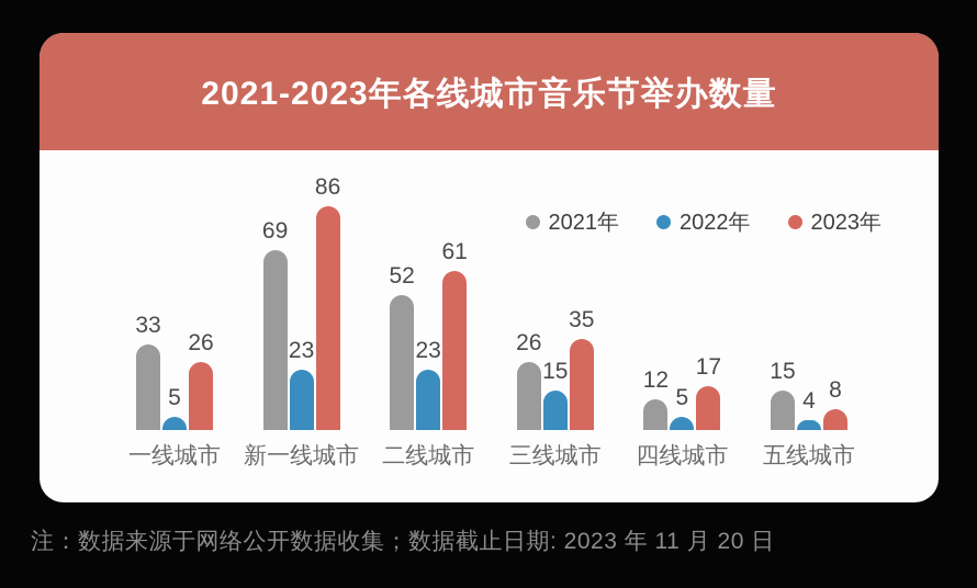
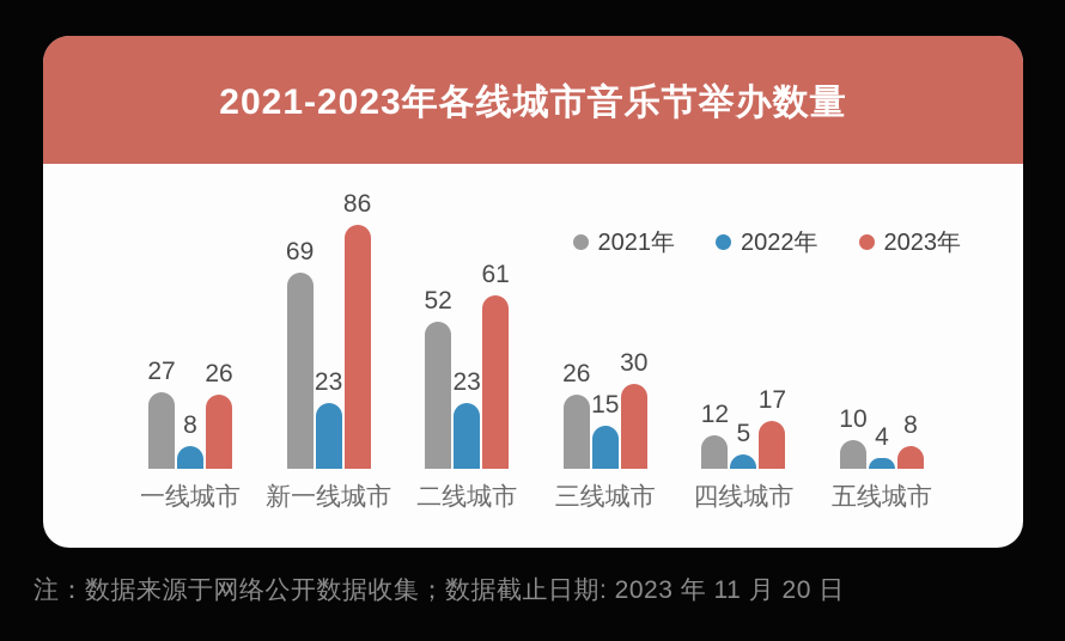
2021年/一线城市: 33 -> 27
2022年/一线城市: 5 -> 8
2023年/三线城市: 35 -> 30
2021年/五线城市: 15 -> 10
